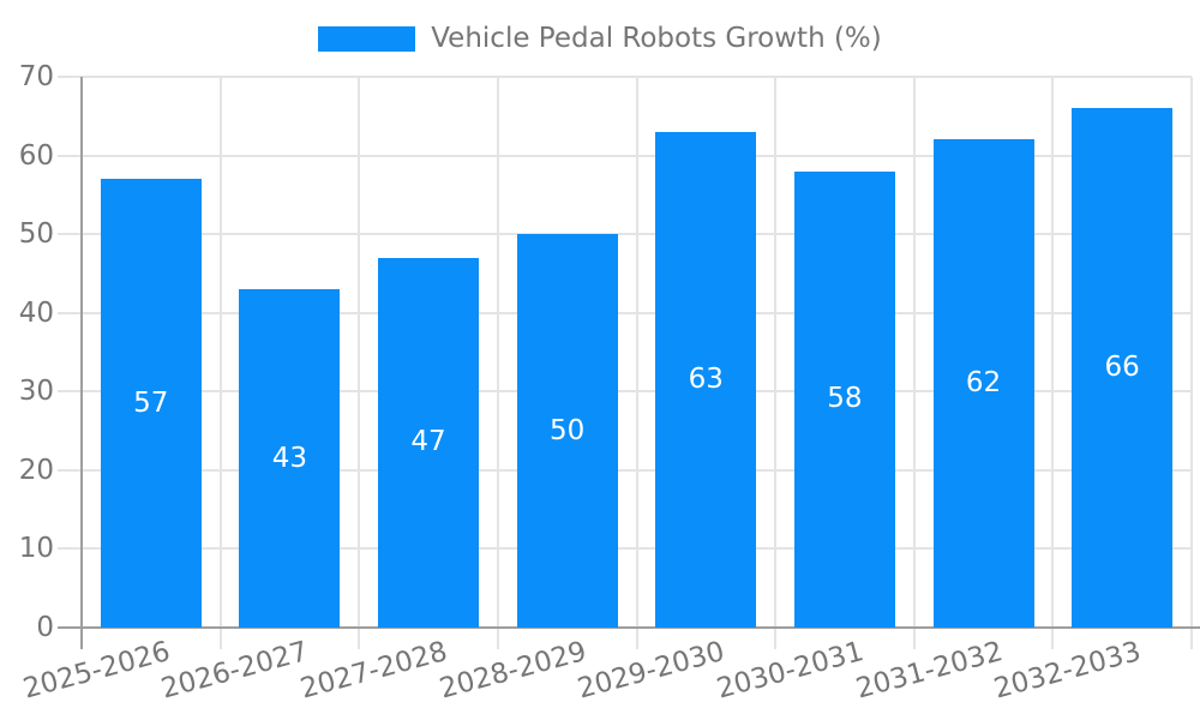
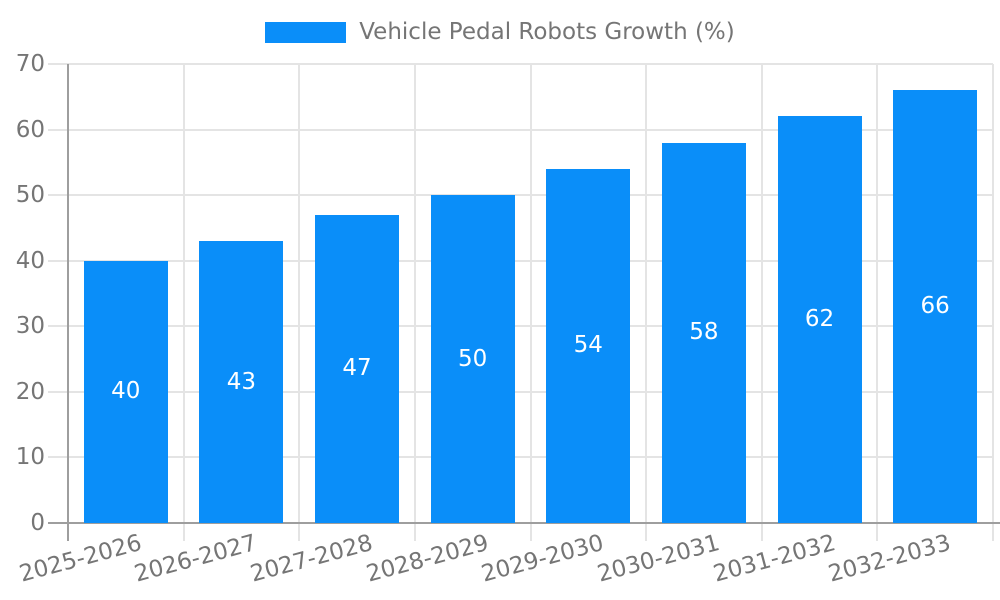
2025-2026: 57 -> 40
2029-2030: 63 -> 54
